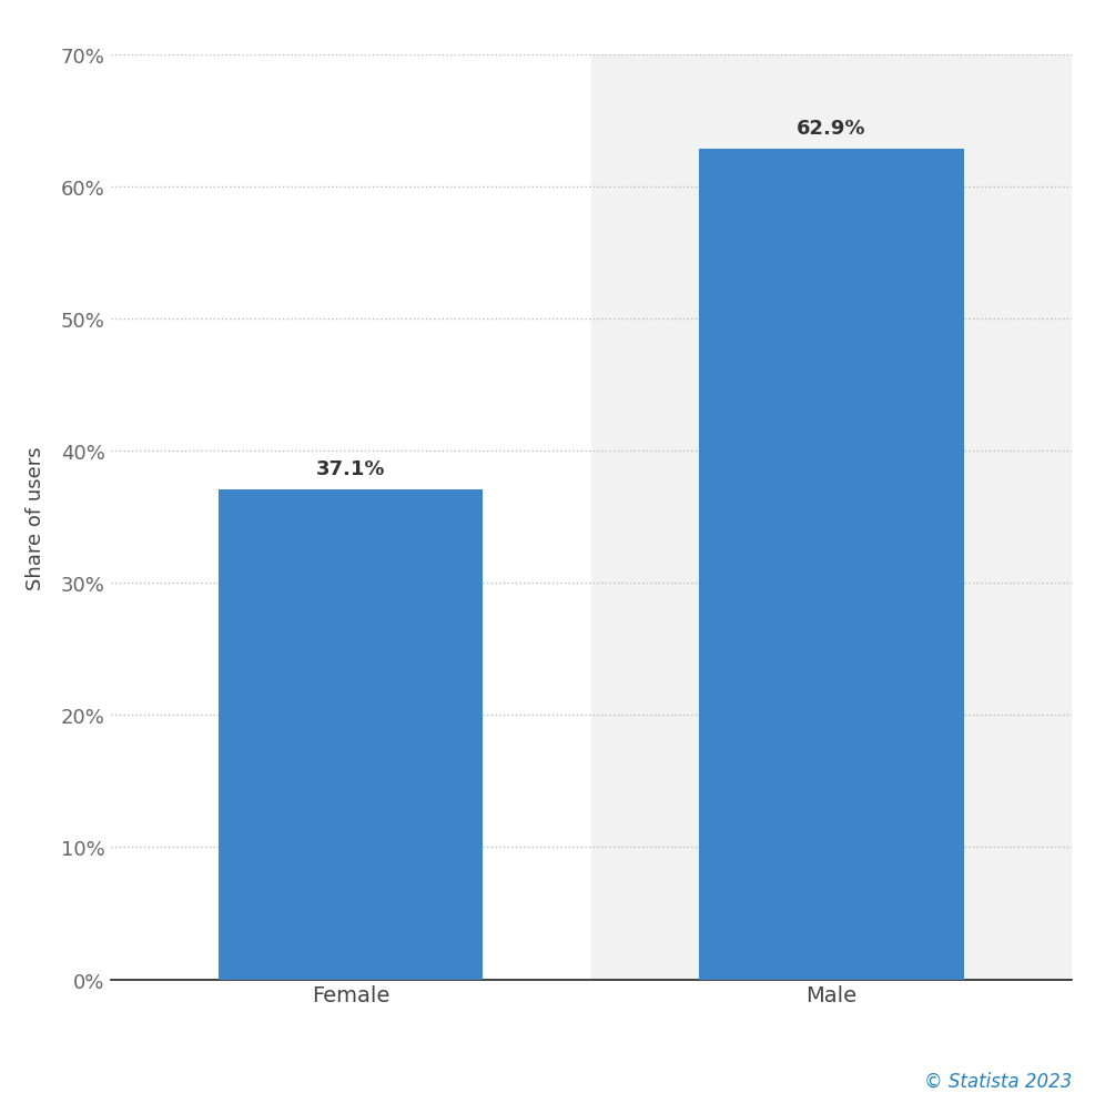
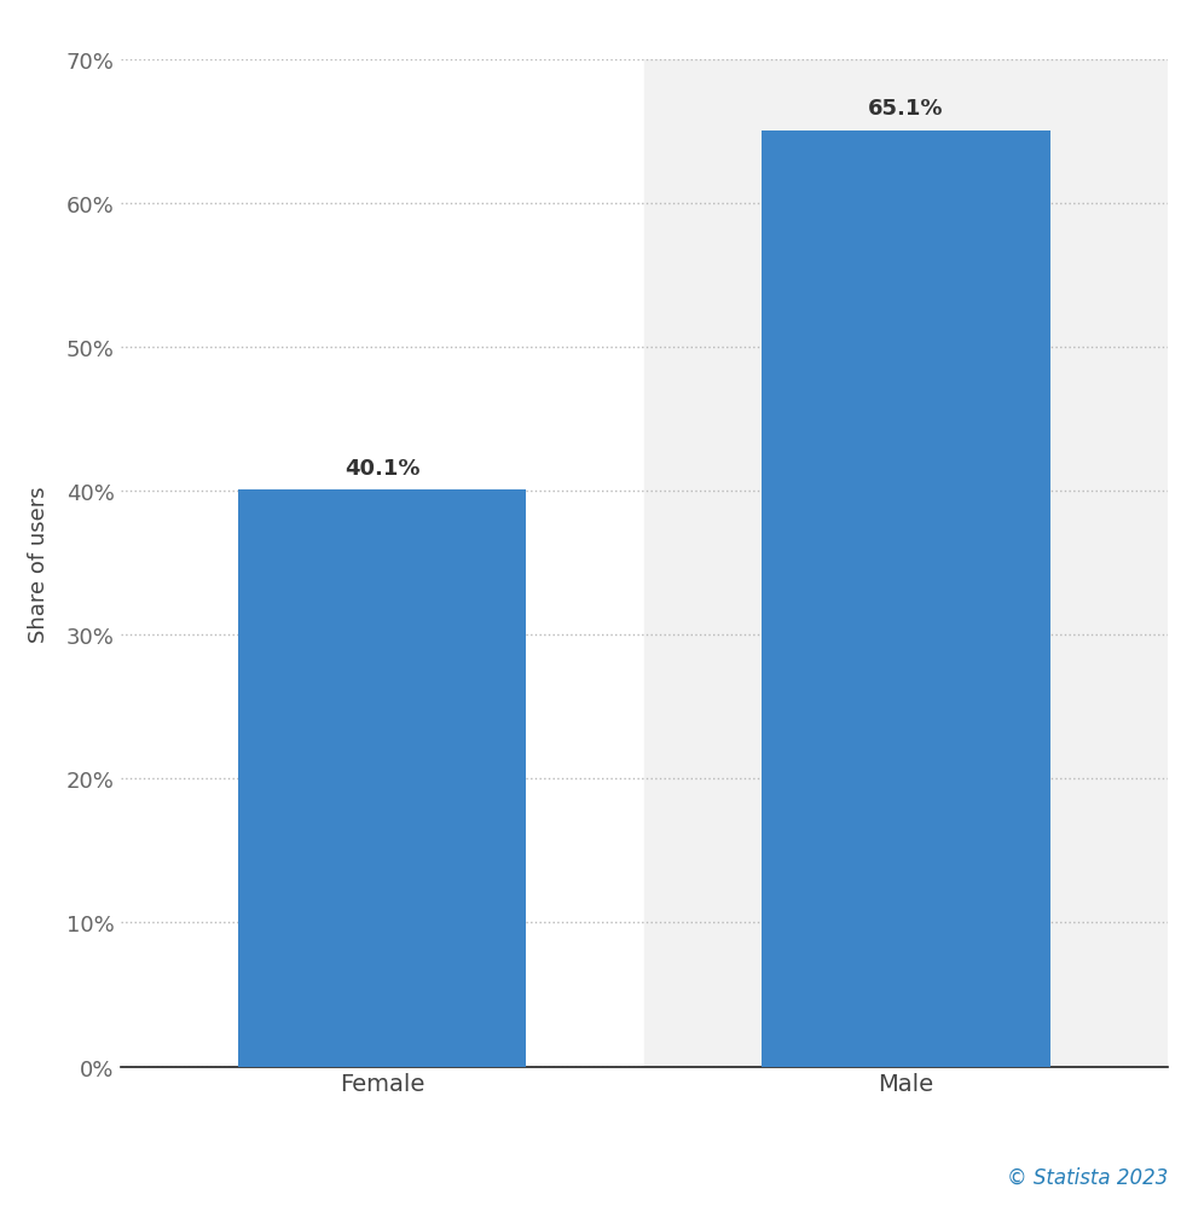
Female: 37.1% -> 40.1%
Male: 62.9% -> 65.1%
